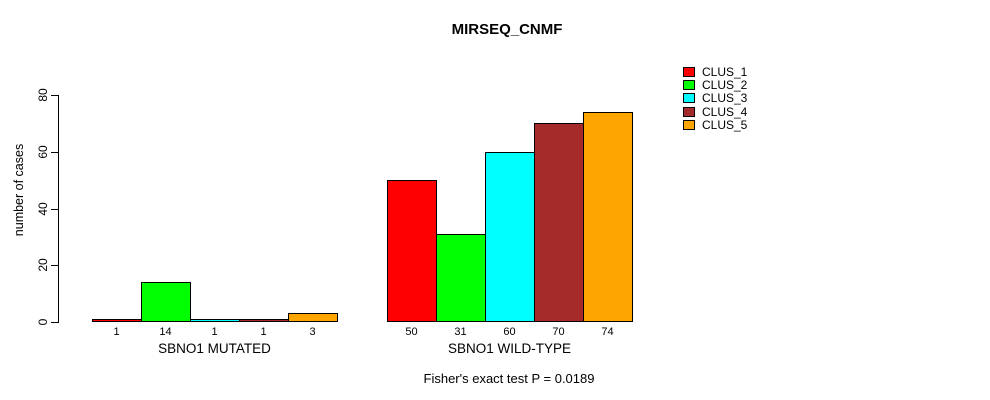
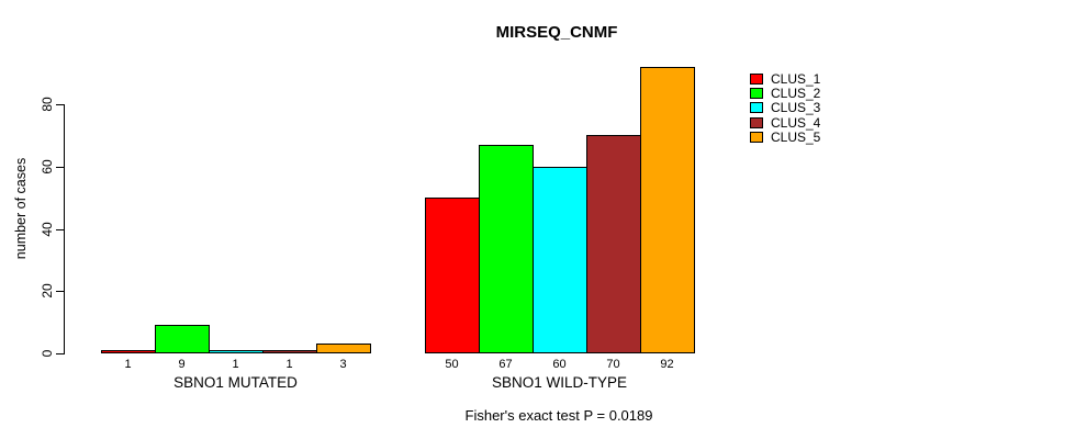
CLUS_2/SBNO1 MUTATED: 14 -> 9
CLUS_2/SBNO1 WILD-TYPE: 31 -> 67
CLUS_5/SBNO1 WILD-TYPE: 74 -> 92
